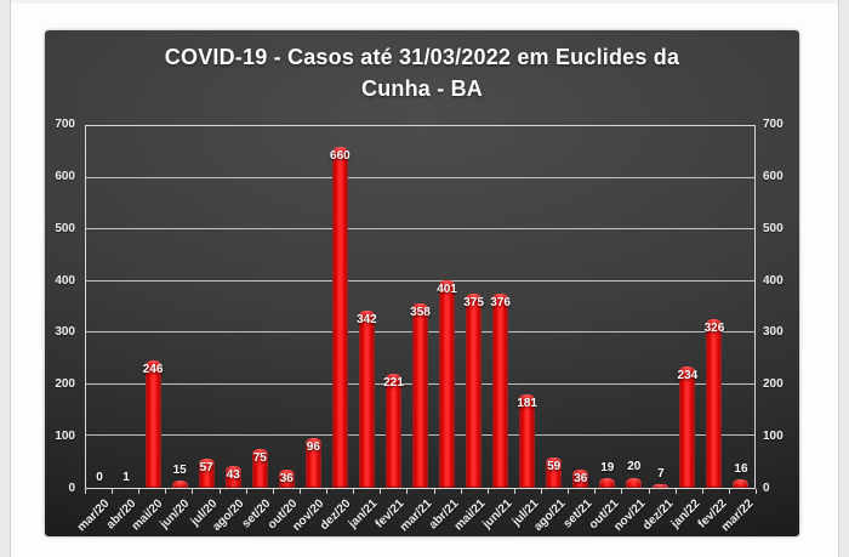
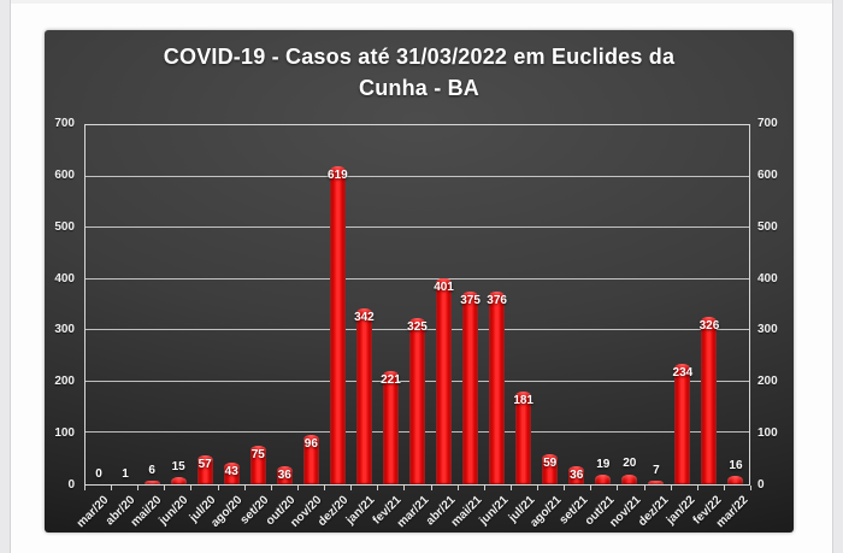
mai/20: 246 -> 6
dez/20: 660 -> 619
mar/21: 358 -> 325
